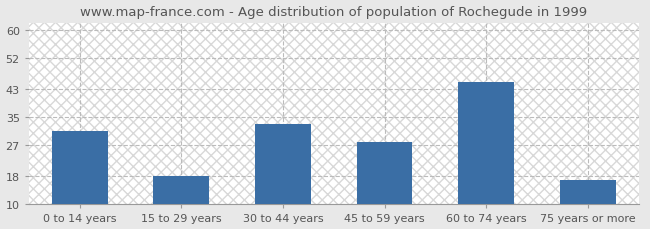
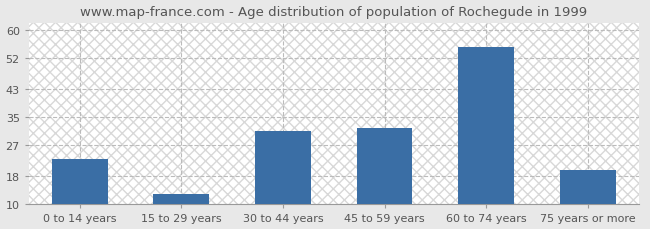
0 to 14 years: 31 -> 23
15 to 29 years: 18 -> 13
30 to 44 years: 33 -> 31
45 to 59 years: 28 -> 32
60 to 74 years: 45 -> 55
75 years or more: 17 -> 20
